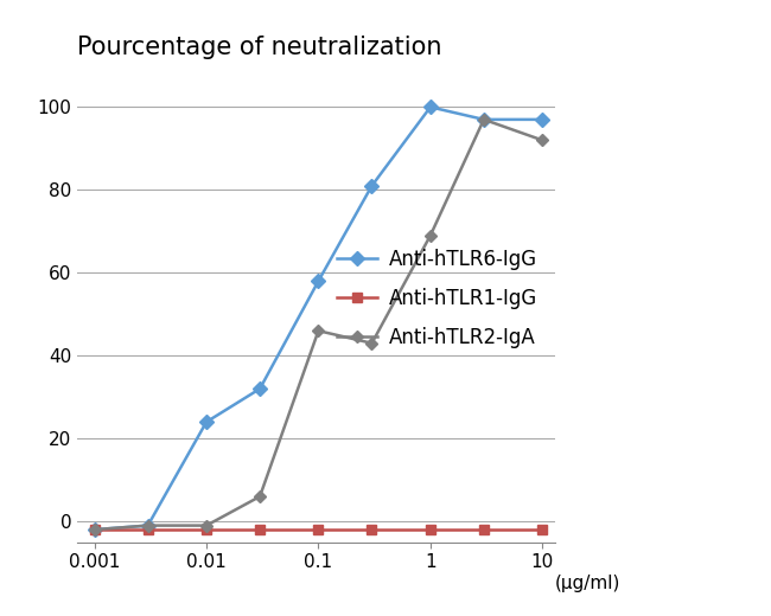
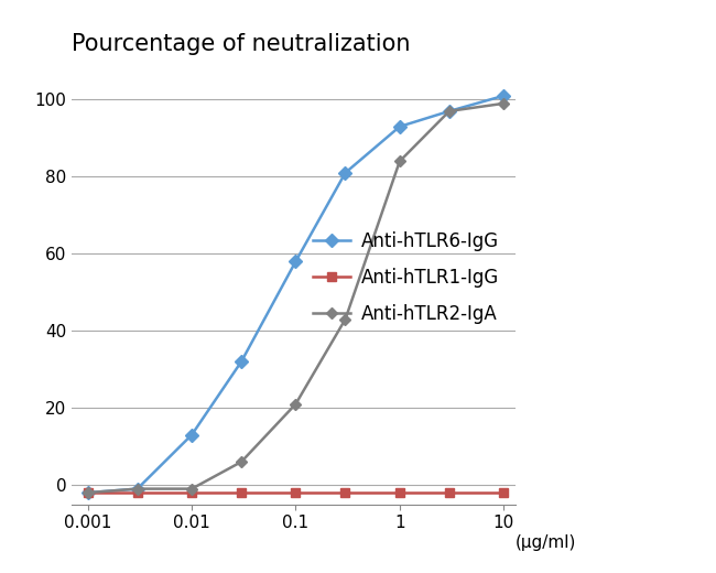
Anti-hTLR6-IgG/0.01: 24 -> 13
Anti-hTLR2-IgA/0.1: 46 -> 21
Anti-hTLR6-IgG/1: 100 -> 93
Anti-hTLR2-IgA/1: 69 -> 84
Anti-hTLR6-IgG/10: 97 -> 101
Anti-hTLR2-IgA/10: 92 -> 99
